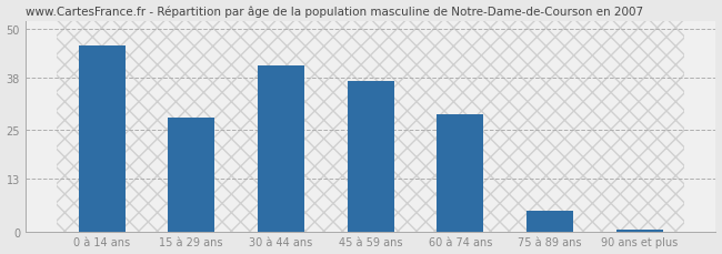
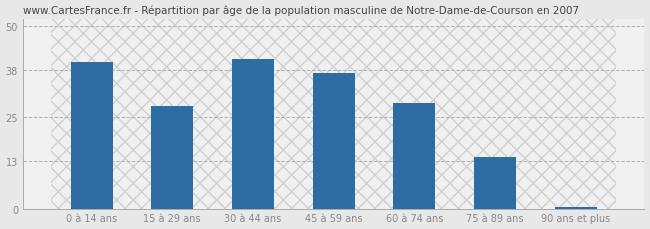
0 à 14 ans: 46.0 -> 40.0
75 à 89 ans: 5.0 -> 14.0
